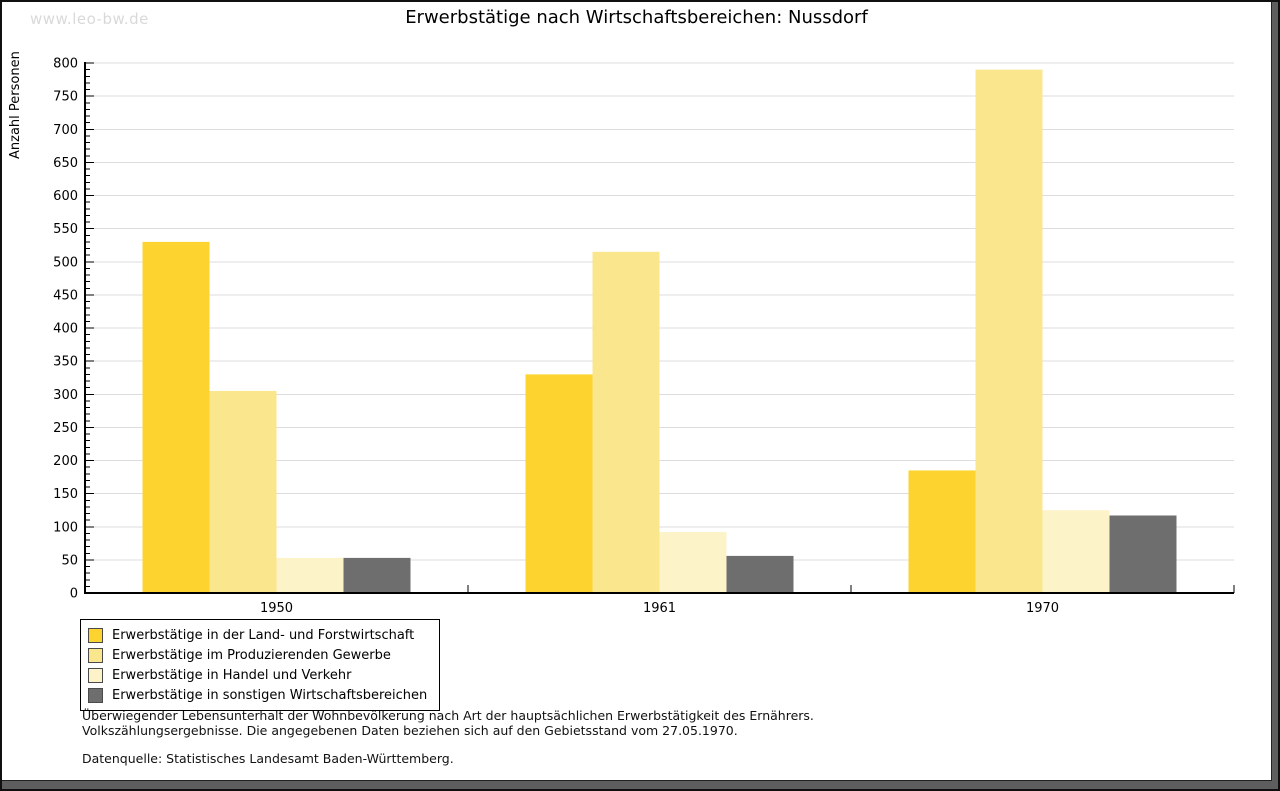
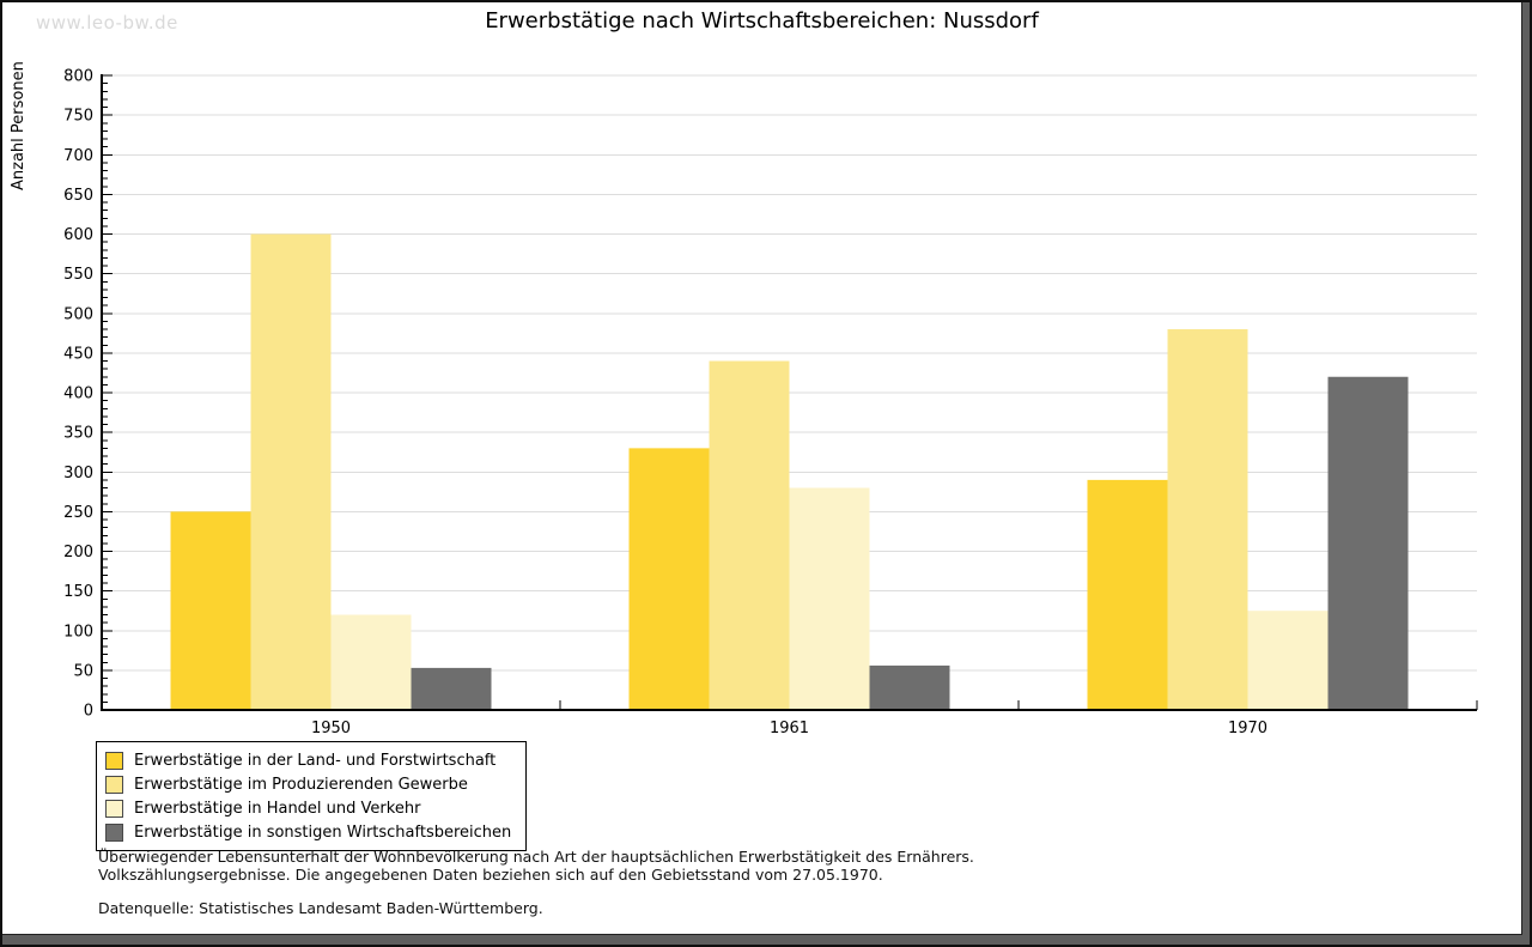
Erwerbstätige in der Land- und Forstwirtschaft/1950: 530 -> 250
Erwerbstätige im Produzierenden Gewerbe/1950: 300 -> 600
Erwerbstätige in Handel und Verkehr/1950: 50 -> 120
Erwerbstätige im Produzierenden Gewerbe/1961: 520 -> 440
Erwerbstätige in Handel und Verkehr/1961: 90 -> 280
Erwerbstätige in der Land- und Forstwirtschaft/1970: 180 -> 290
Erwerbstätige im Produzierenden Gewerbe/1970: 790 -> 480
Erwerbstätige in sonstigen Wirtschaftsbereichen/1970: 120 -> 420
